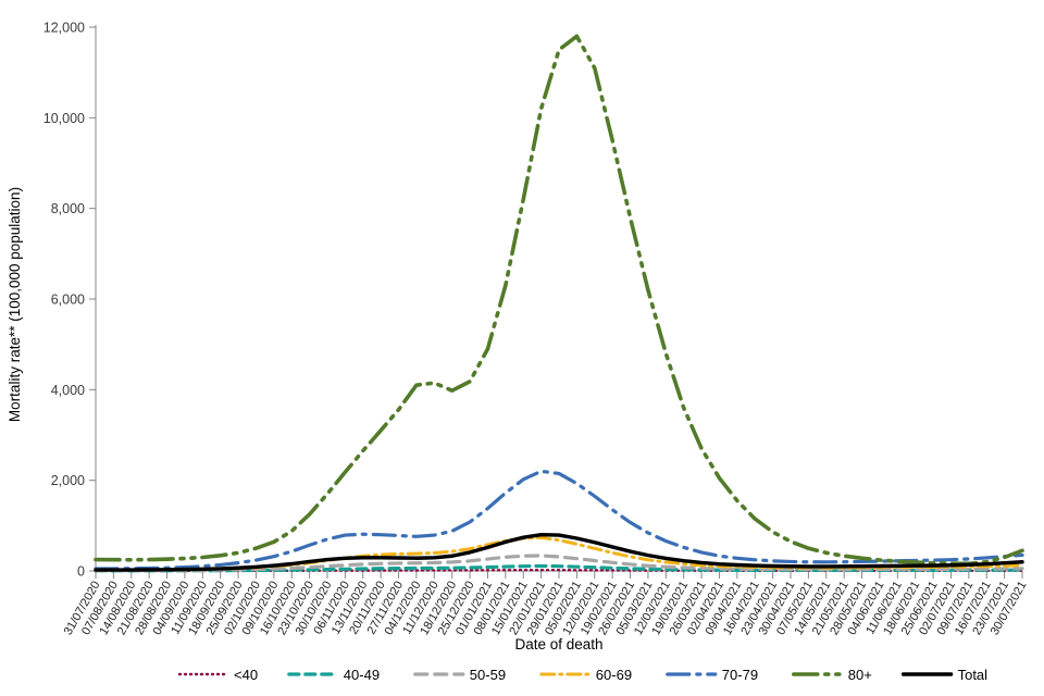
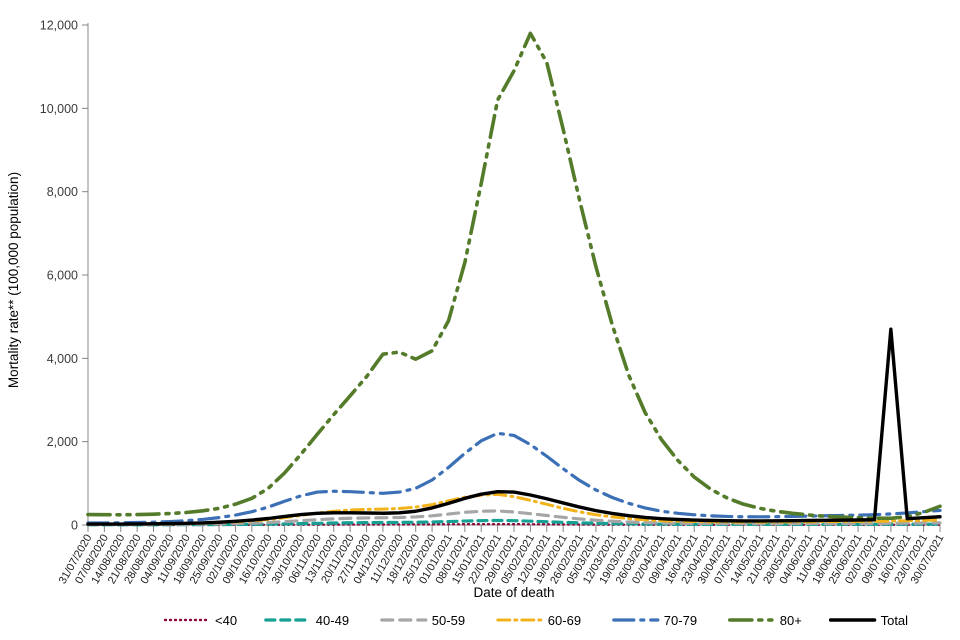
80+/29/01/2021: 11500 -> 10900
Total/09/07/2021: 100 -> 4700
